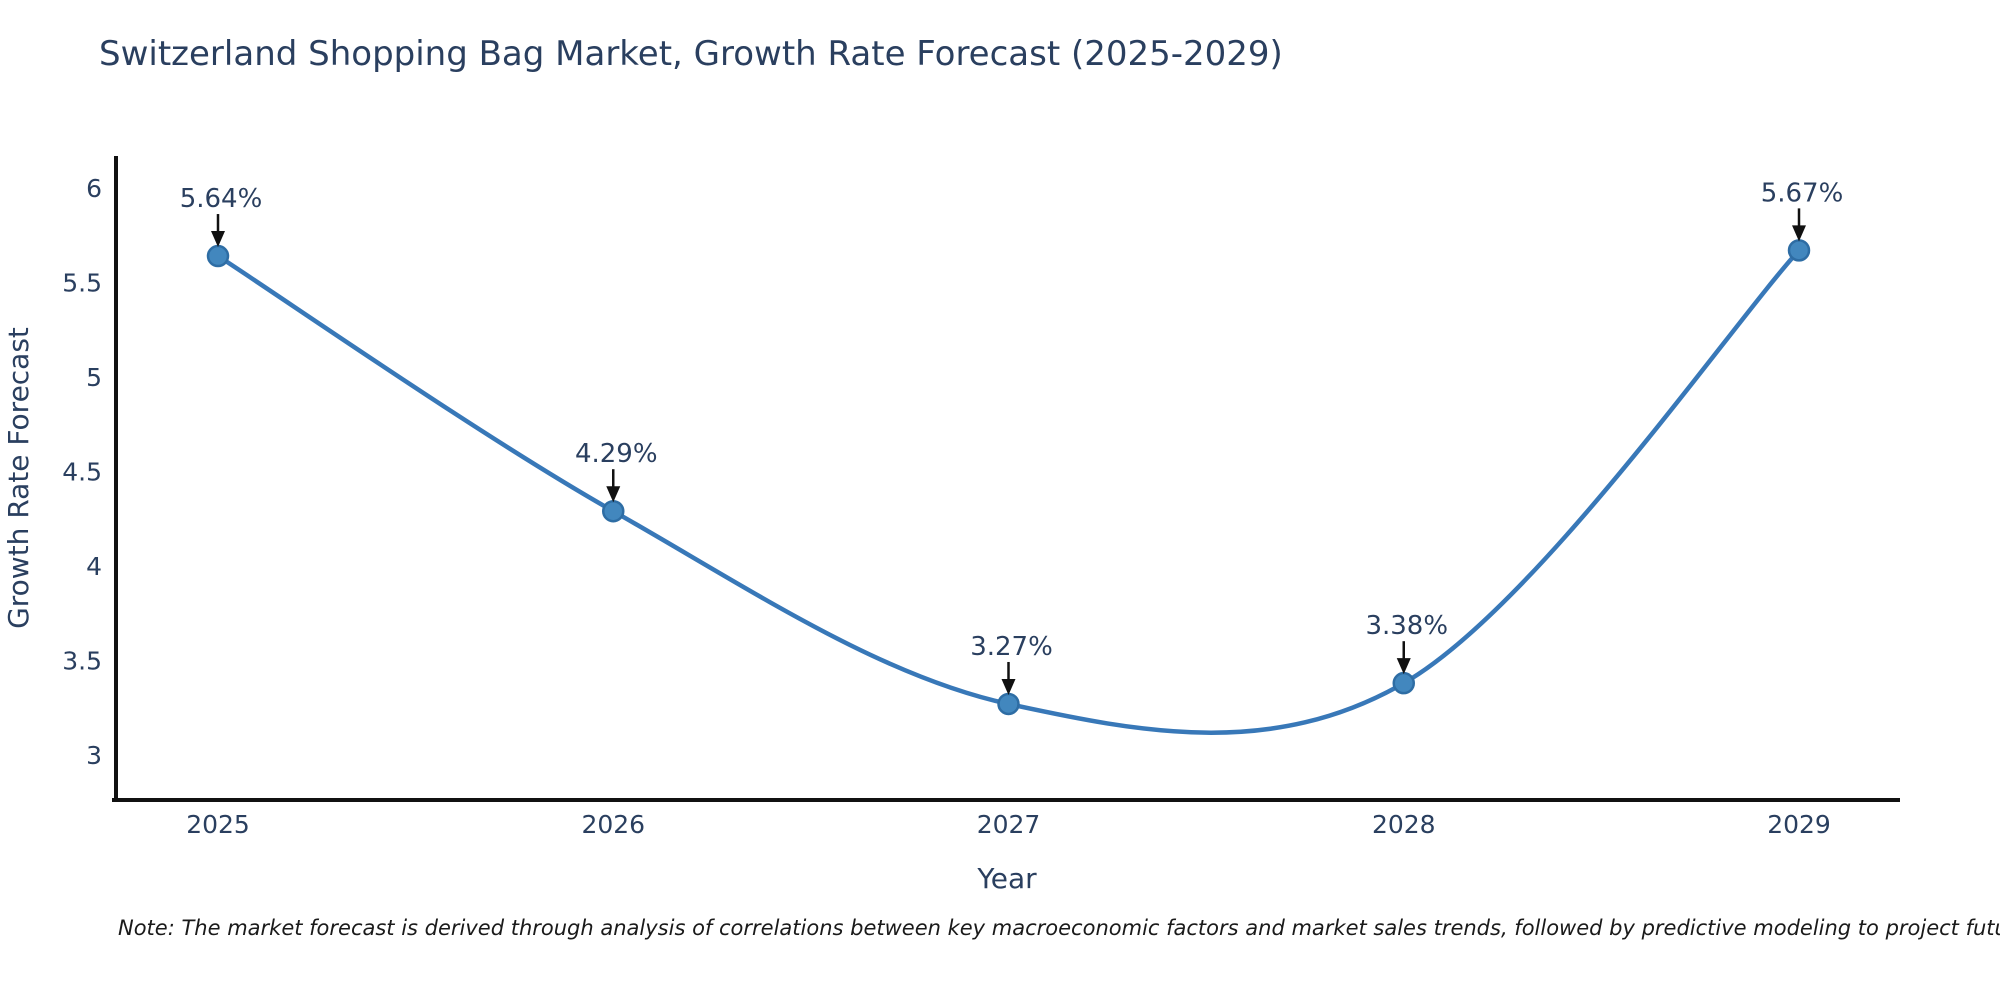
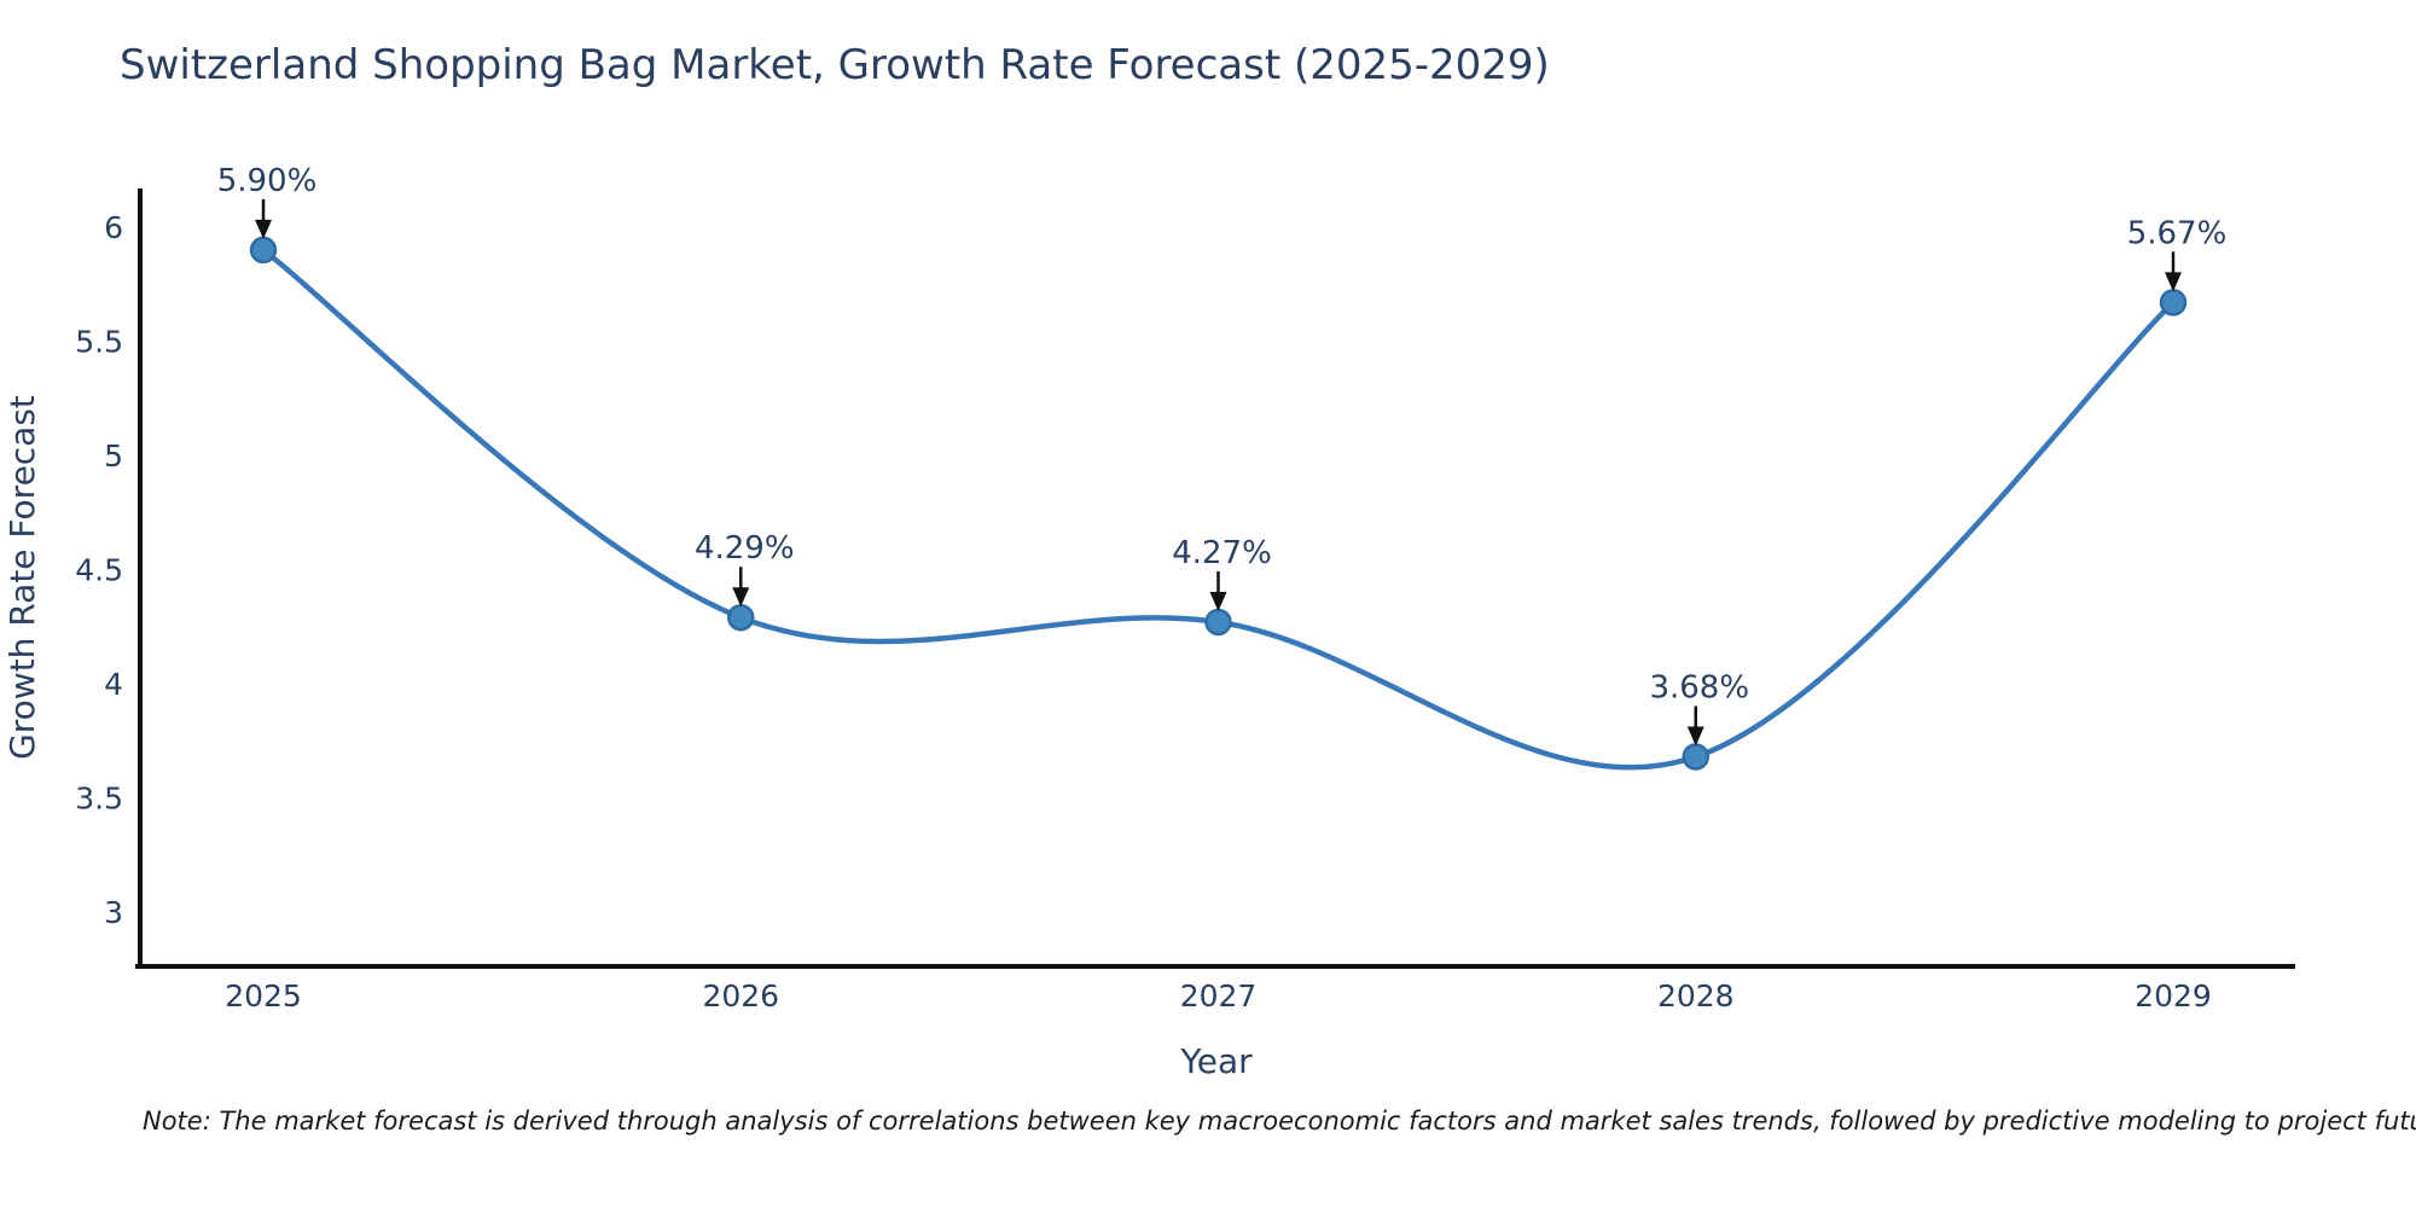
2025: 5.64% -> 5.90%
2027: 3.27% -> 4.27%
2028: 3.38% -> 3.68%
